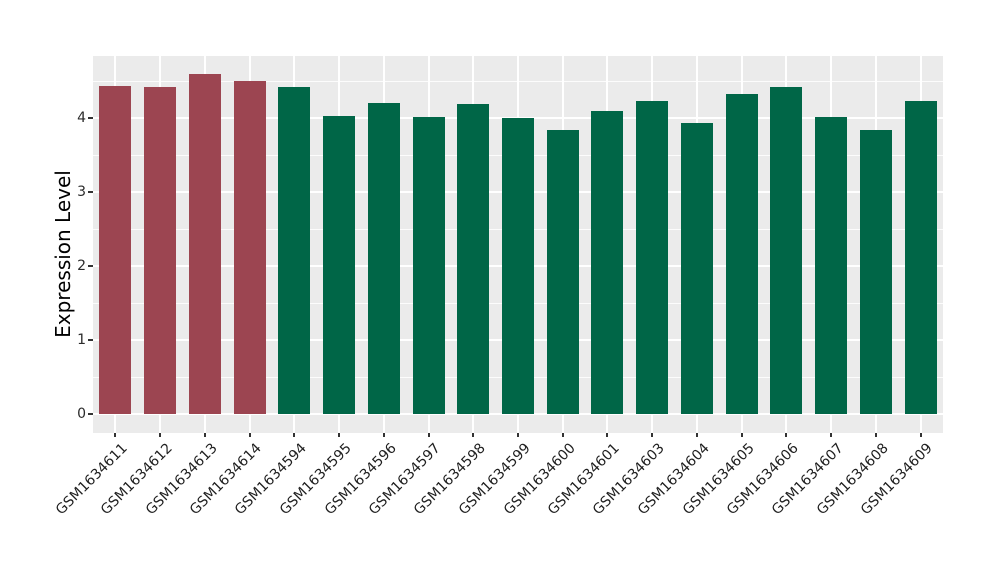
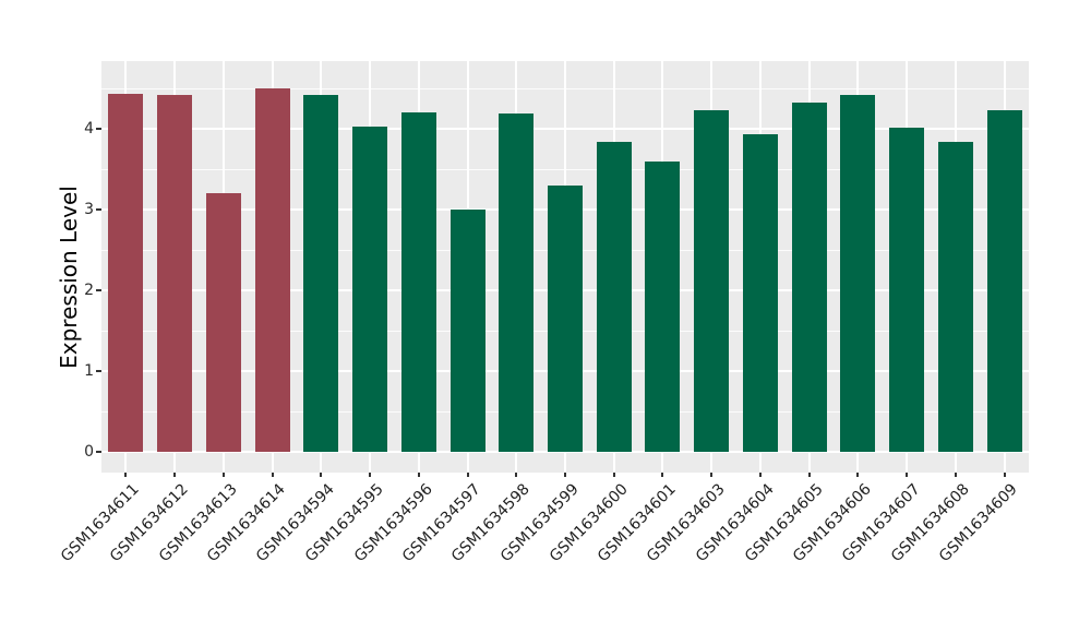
GSM1634613: 4.6 -> 3.2
GSM1634597: 4.0 -> 3.0
GSM1634599: 4.0 -> 3.3
GSM1634601: 4.1 -> 3.6
